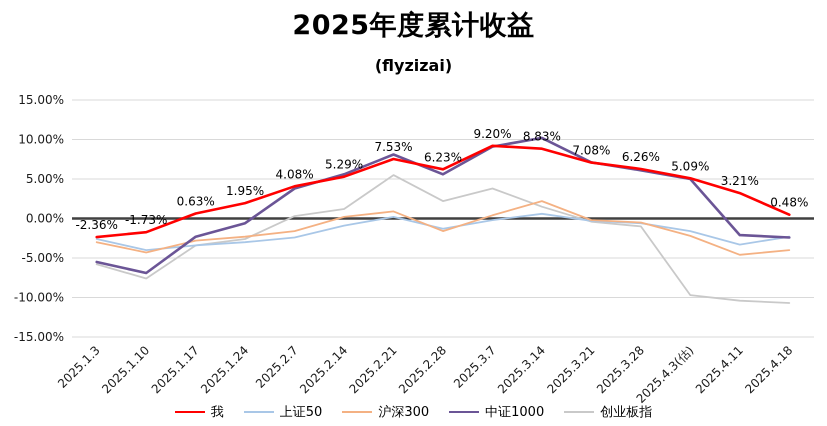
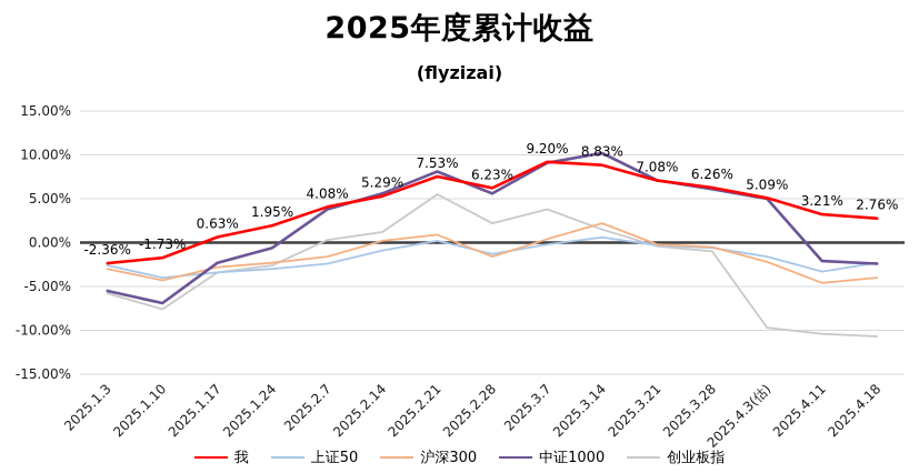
我/2025.4.18: 0.48% -> 2.76%
